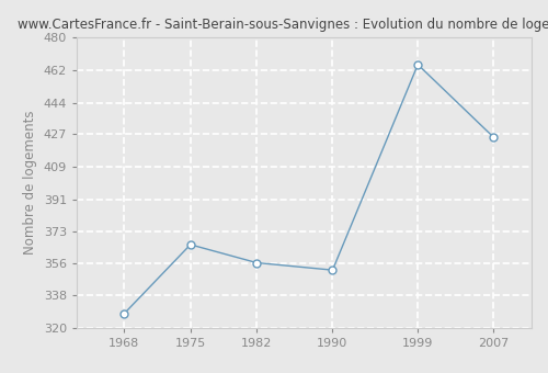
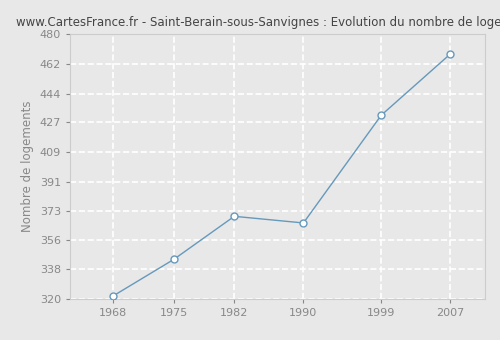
1968: 328 -> 322
1975: 366 -> 344
1982: 356 -> 370
1990: 352 -> 366
1999: 465 -> 431
2007: 425 -> 468
